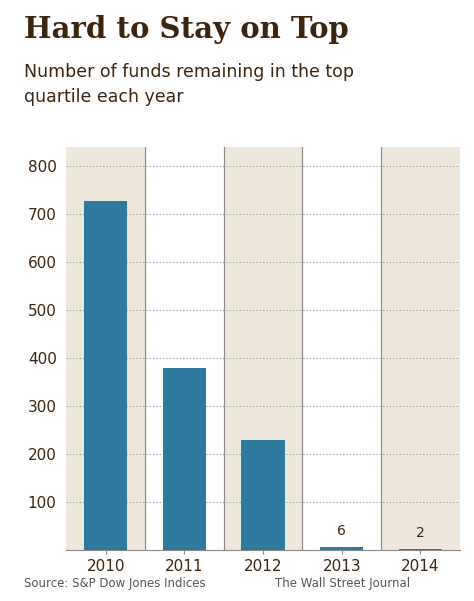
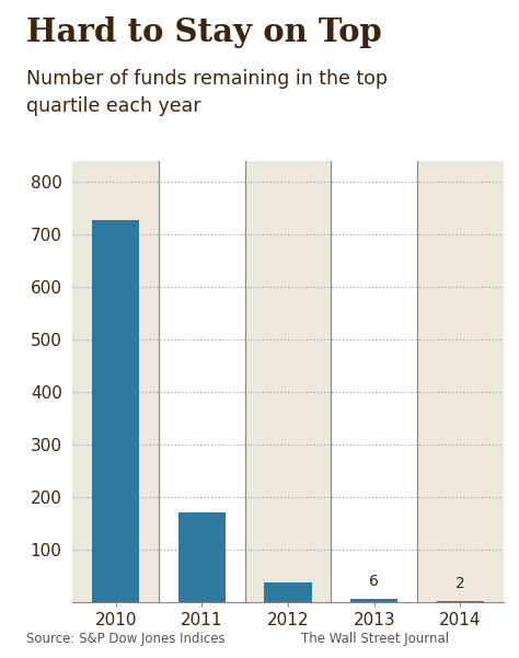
2011: 380 -> 170
2012: 230 -> 37
